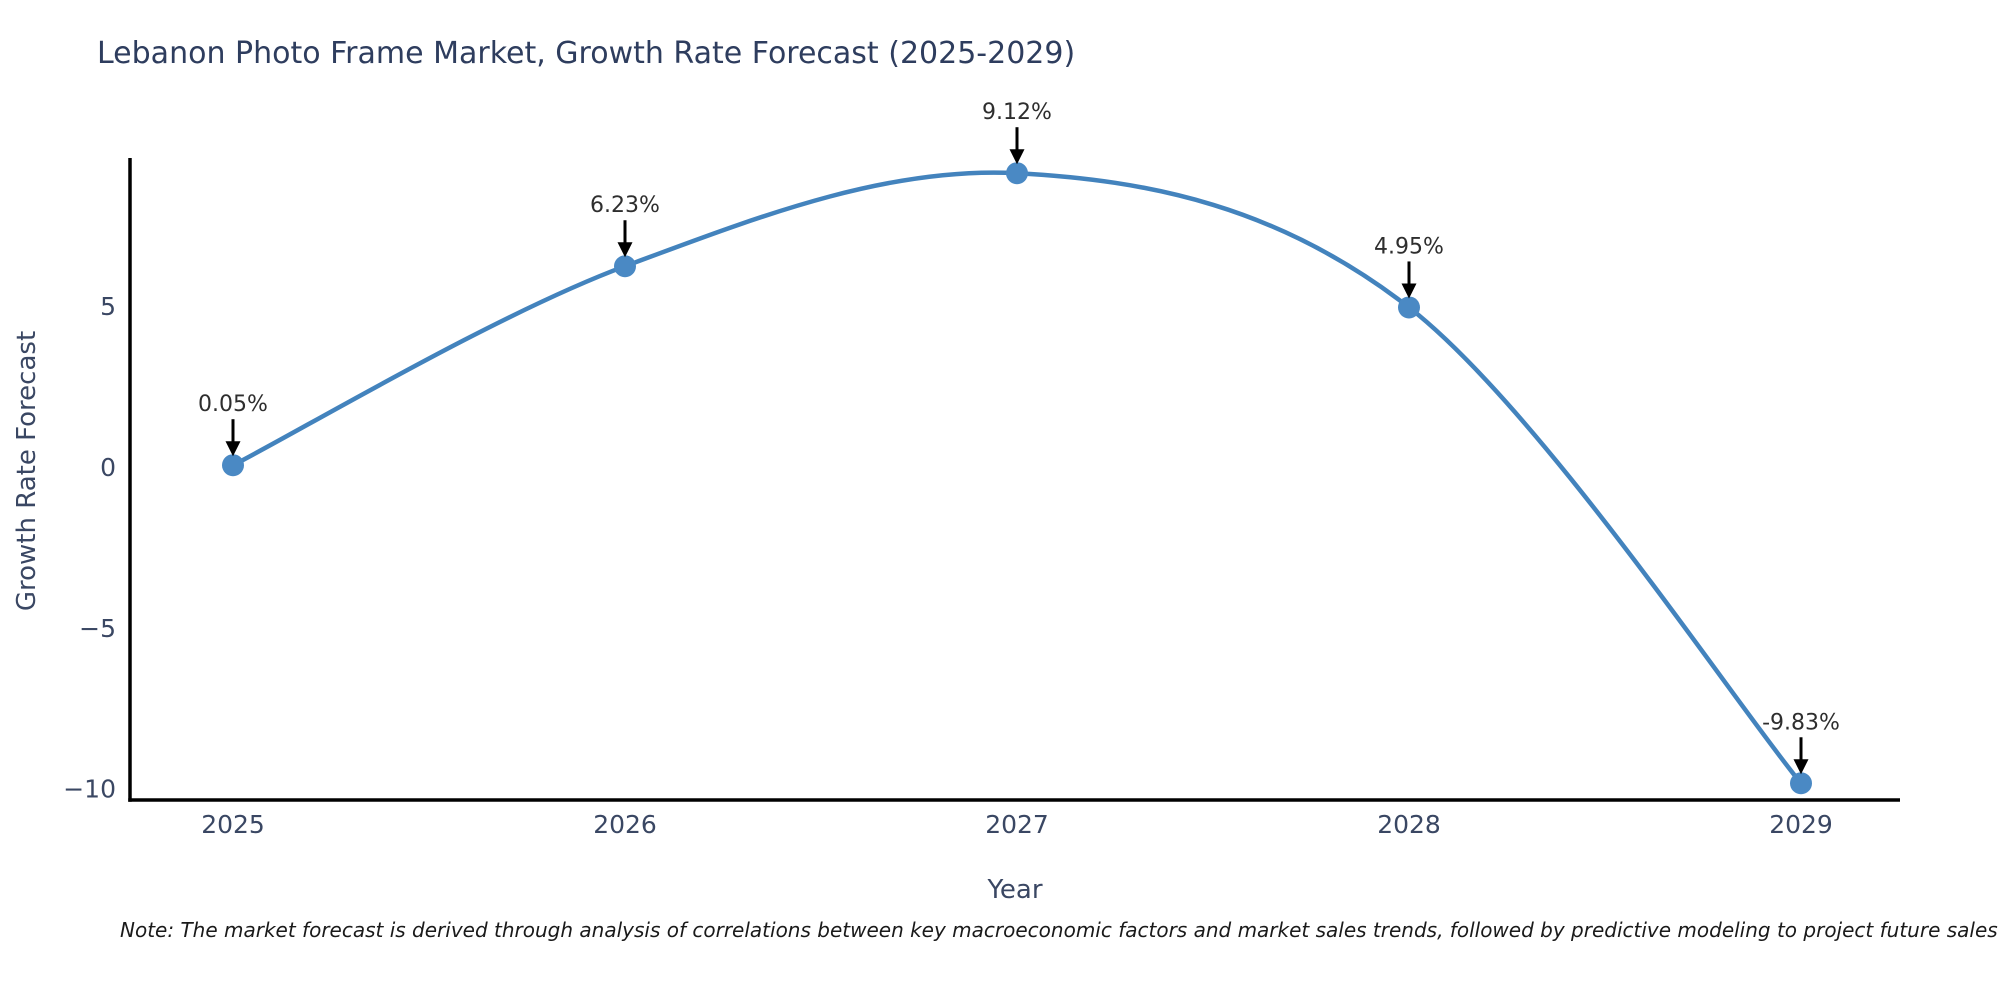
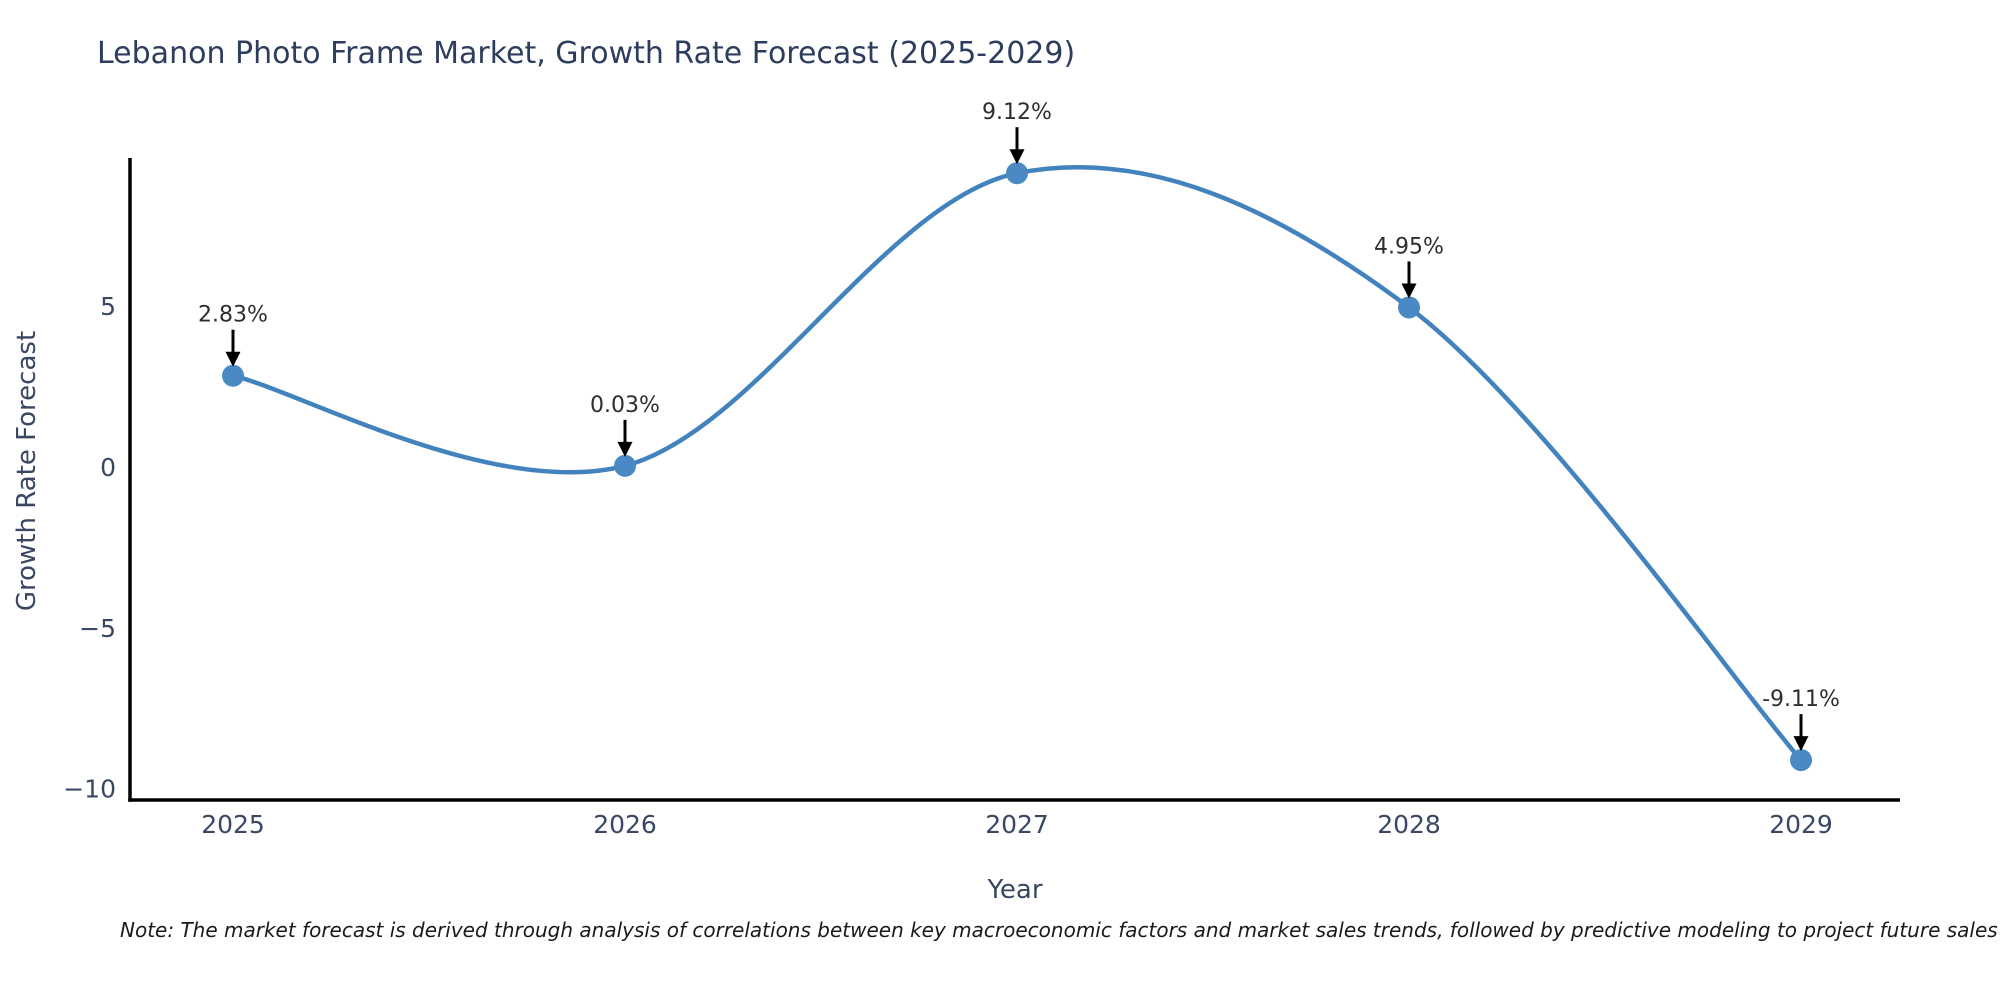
2025: 0.05% -> 2.83%
2026: 6.23% -> 0.03%
2029: -9.83% -> -9.11%
